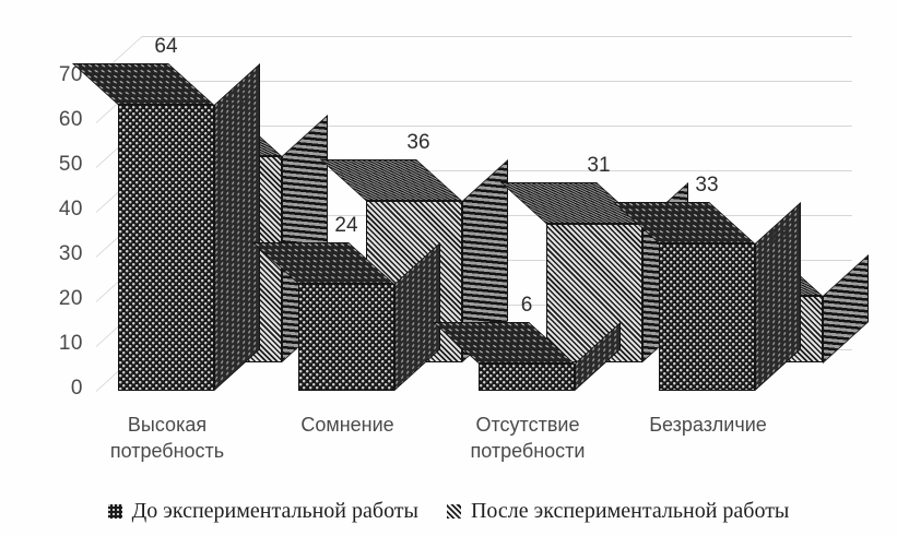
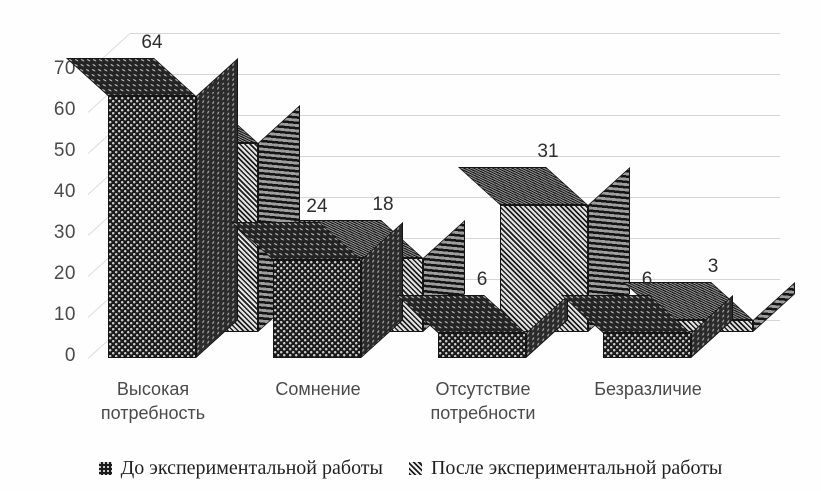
После экспериментальной работы/Сомнение: 36 -> 18
До экспериментальной работы/Безразличие: 33 -> 6
После экспериментальной работы/Безразличие: 15 -> 3
